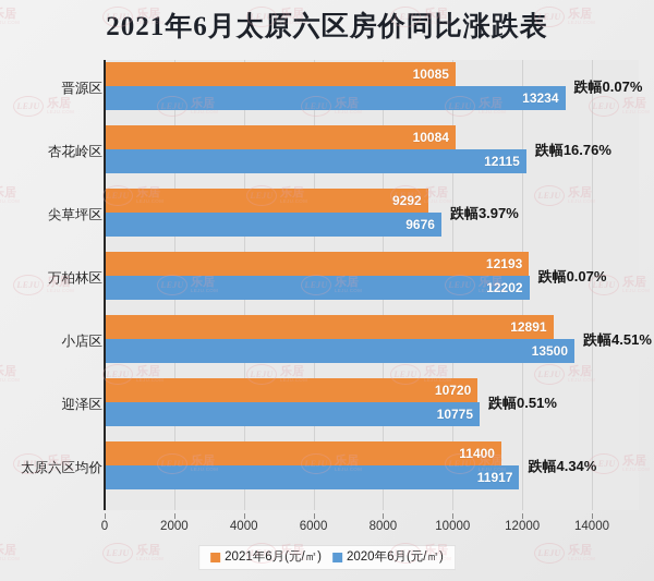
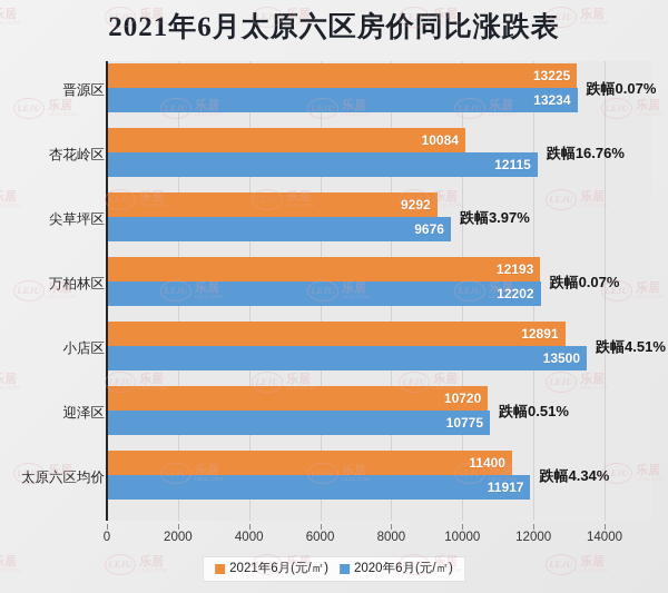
2021年6月(元/㎡)/晋源区: 10085 -> 13225
